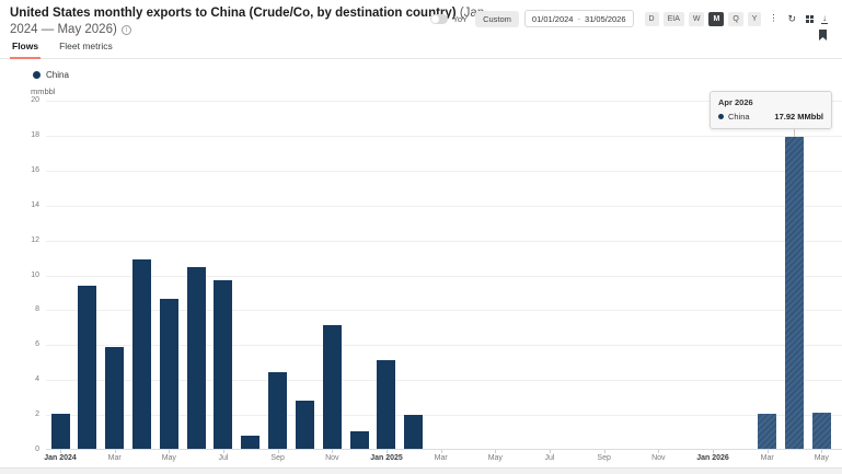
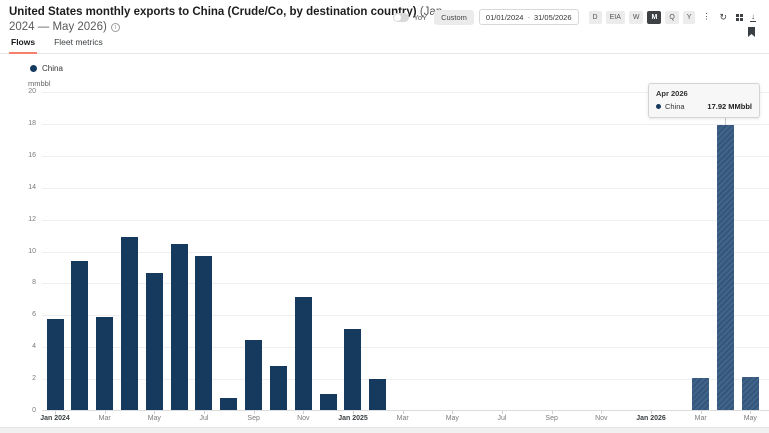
Jan 2024: 2.1 -> 5.8
